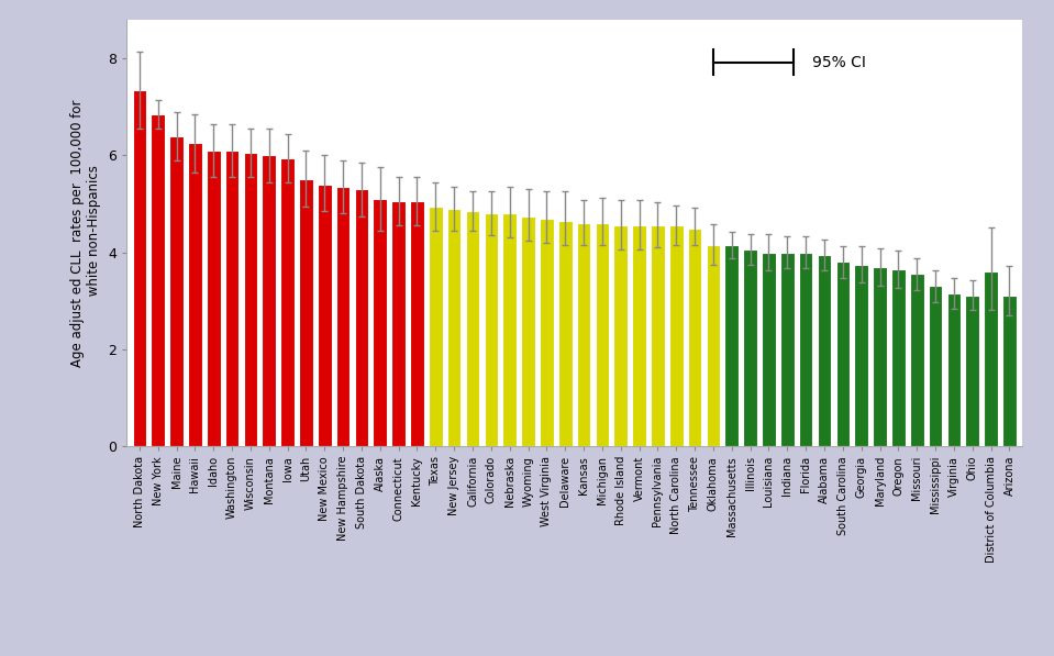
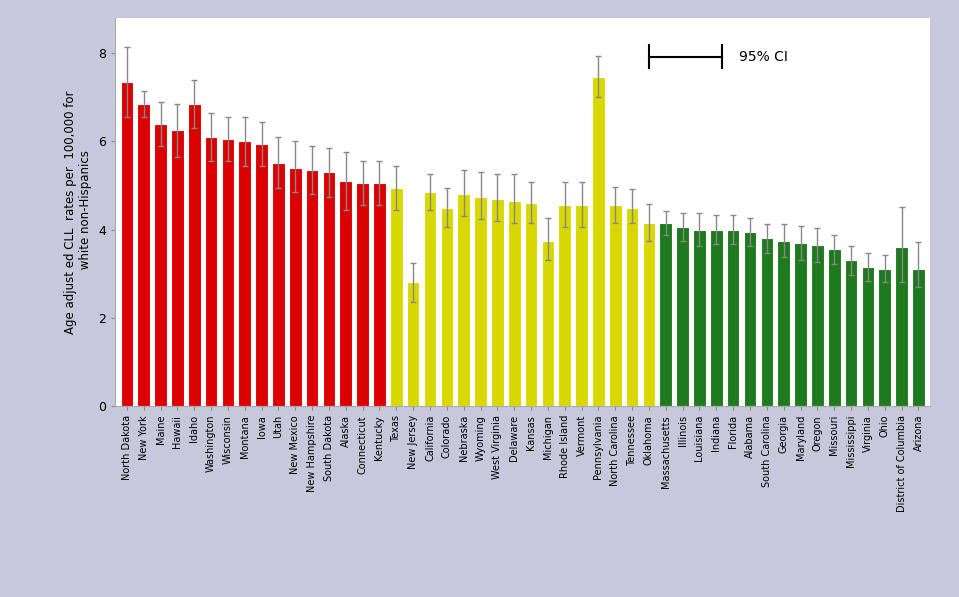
Idaho: 6.10 -> 6.85
New Jersey: 4.90 -> 2.80
Colorado: 4.80 -> 4.50
Michigan: 4.60 -> 3.75
Pennsylvania: 4.55 -> 7.45
